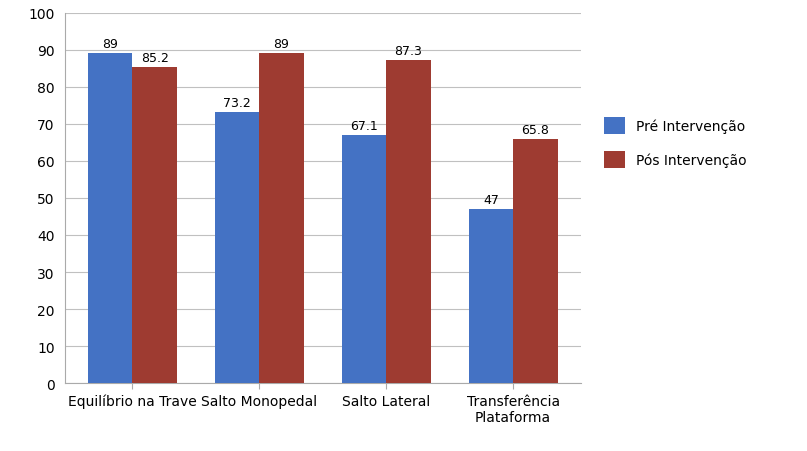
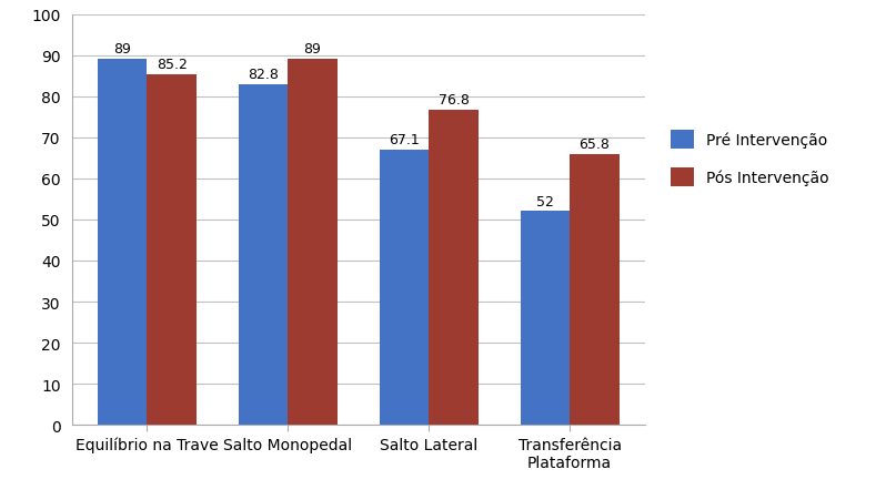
Pré Intervenção/Salto Monopedal: 73.2 -> 82.8
Pós Intervenção/Salto Lateral: 87.3 -> 76.8
Pré Intervenção/Transferência Plataforma: 47 -> 52
